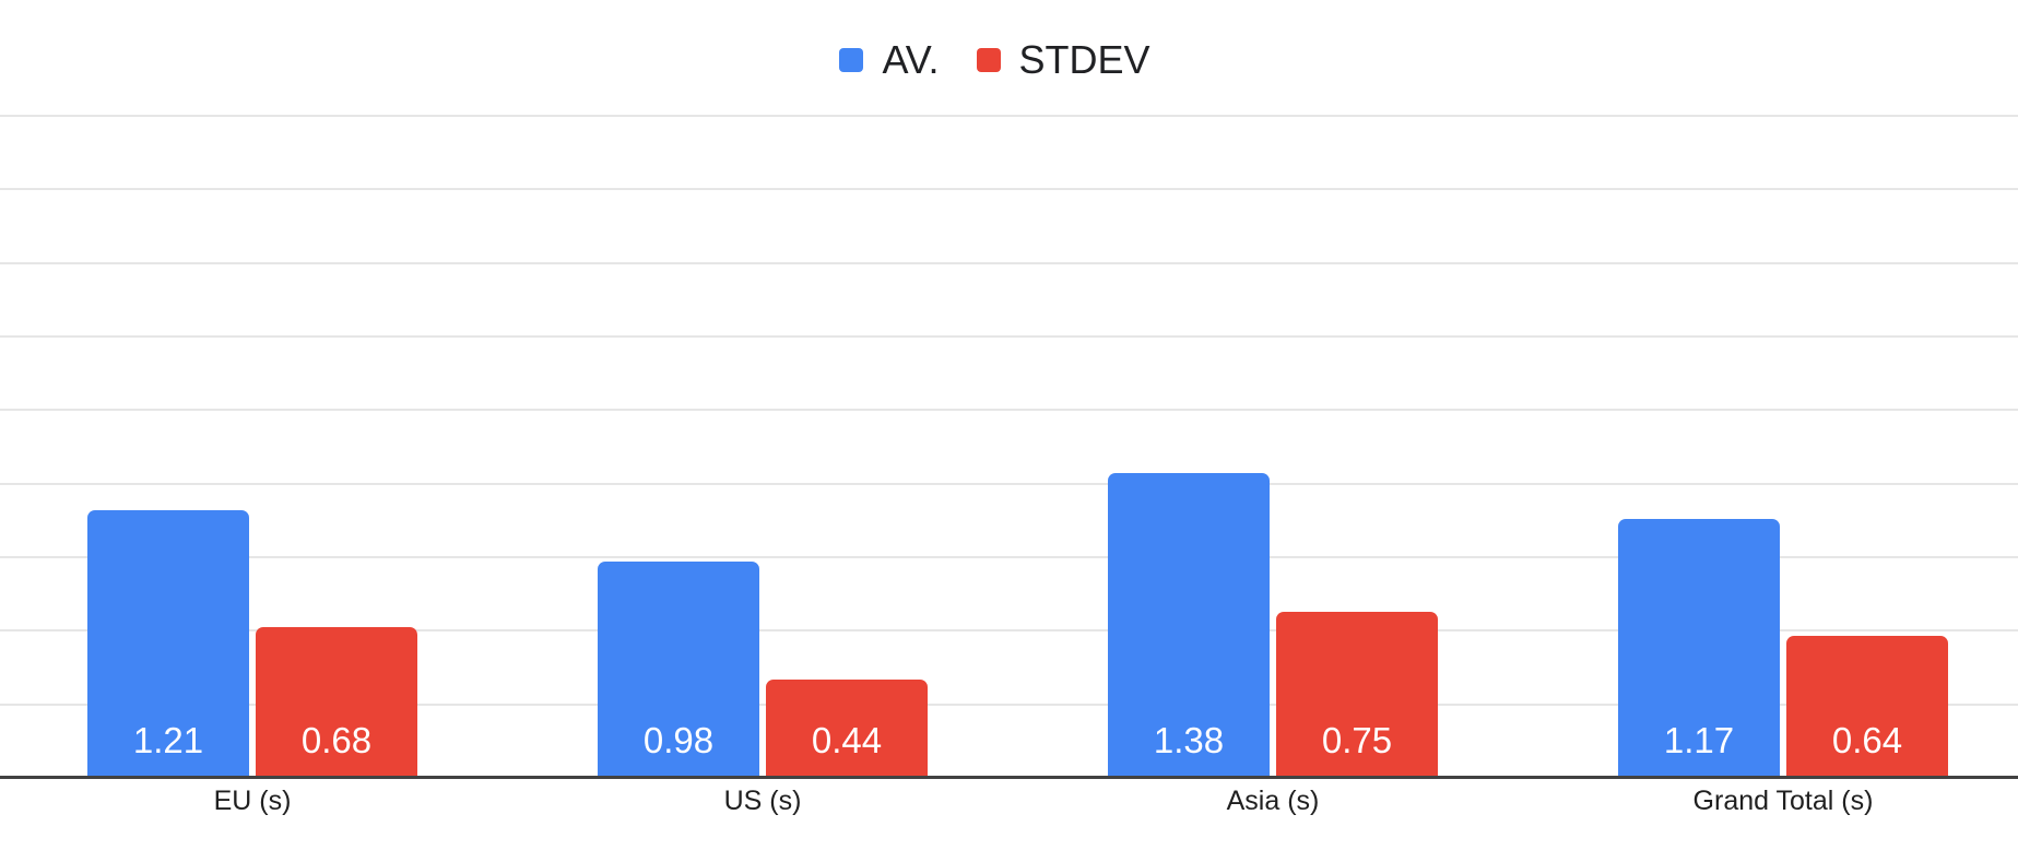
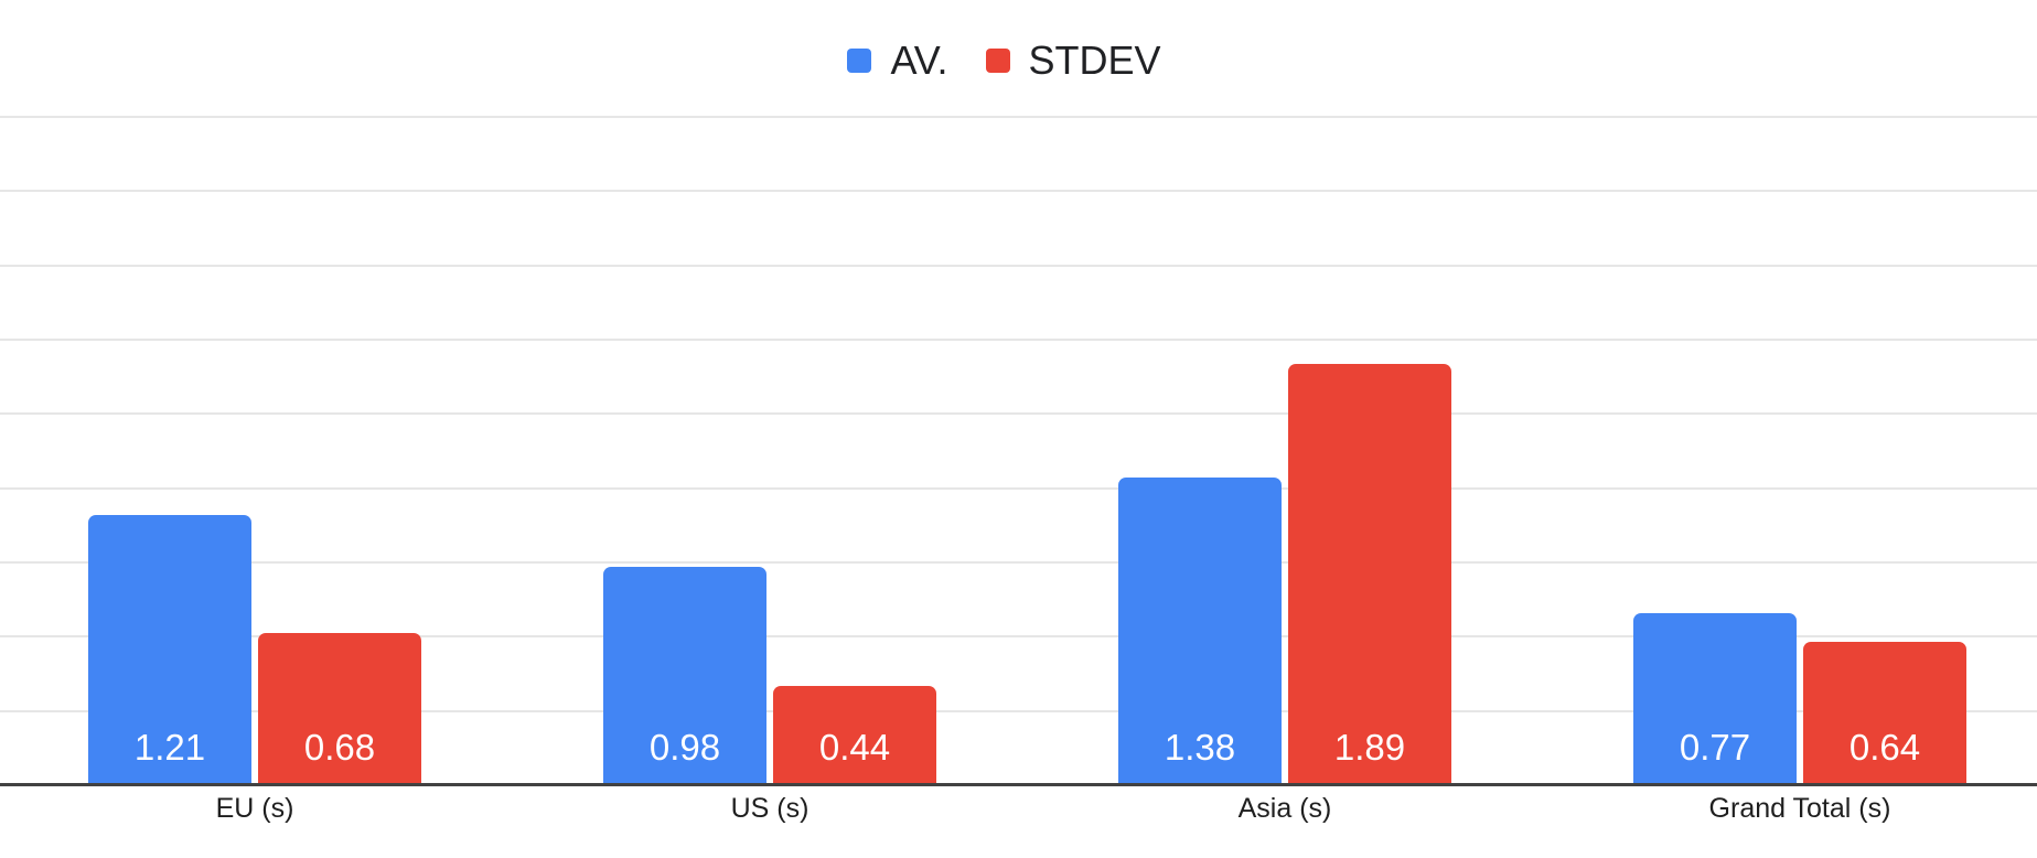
STDEV/Asia (s): 0.75 -> 1.89
AV./Grand Total (s): 1.17 -> 0.77
